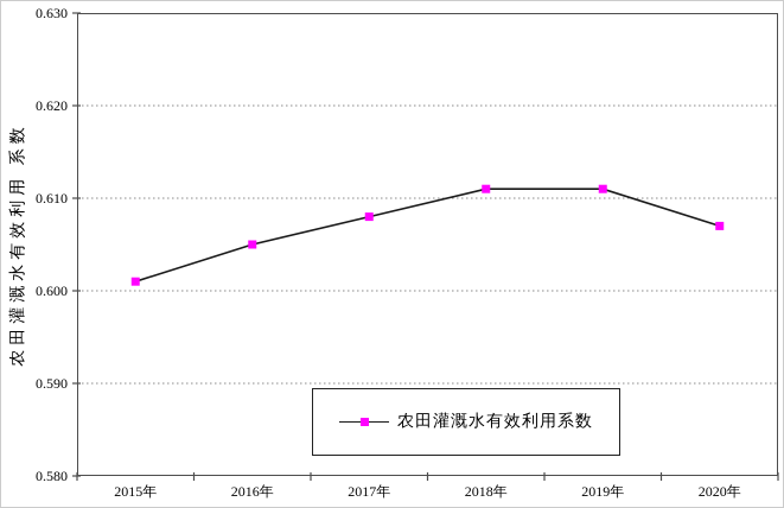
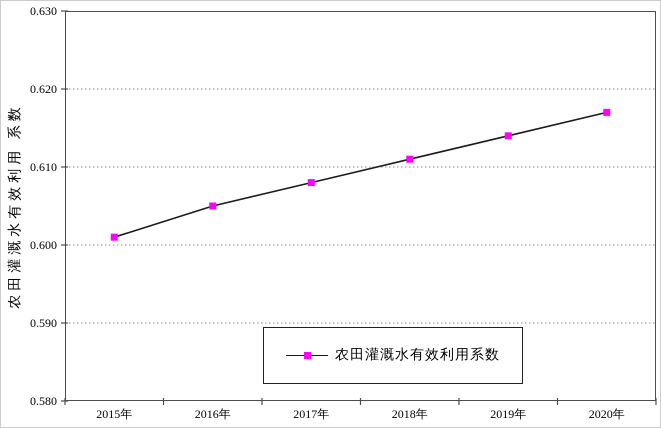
2019年: 0.611 -> 0.614
2020年: 0.607 -> 0.617
